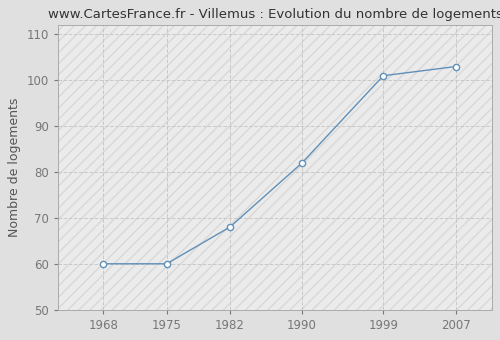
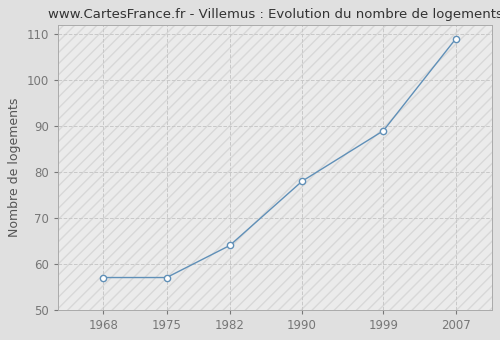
1968: 60 -> 57
1975: 60 -> 57
1982: 68 -> 64
1990: 82 -> 78
1999: 101 -> 89
2007: 103 -> 109
